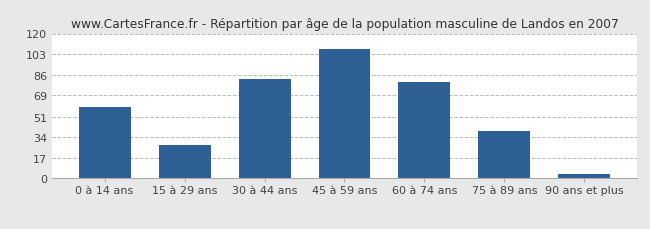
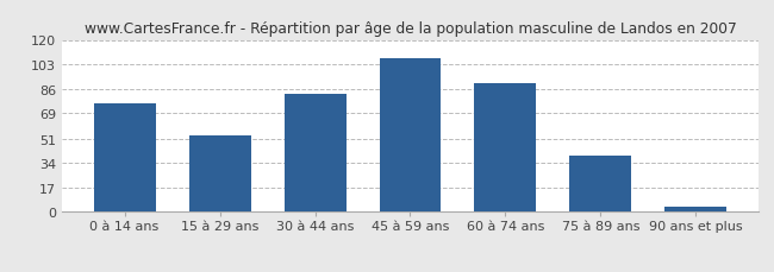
0 à 14 ans: 59 -> 76
15 à 29 ans: 28 -> 53
60 à 74 ans: 80 -> 90
